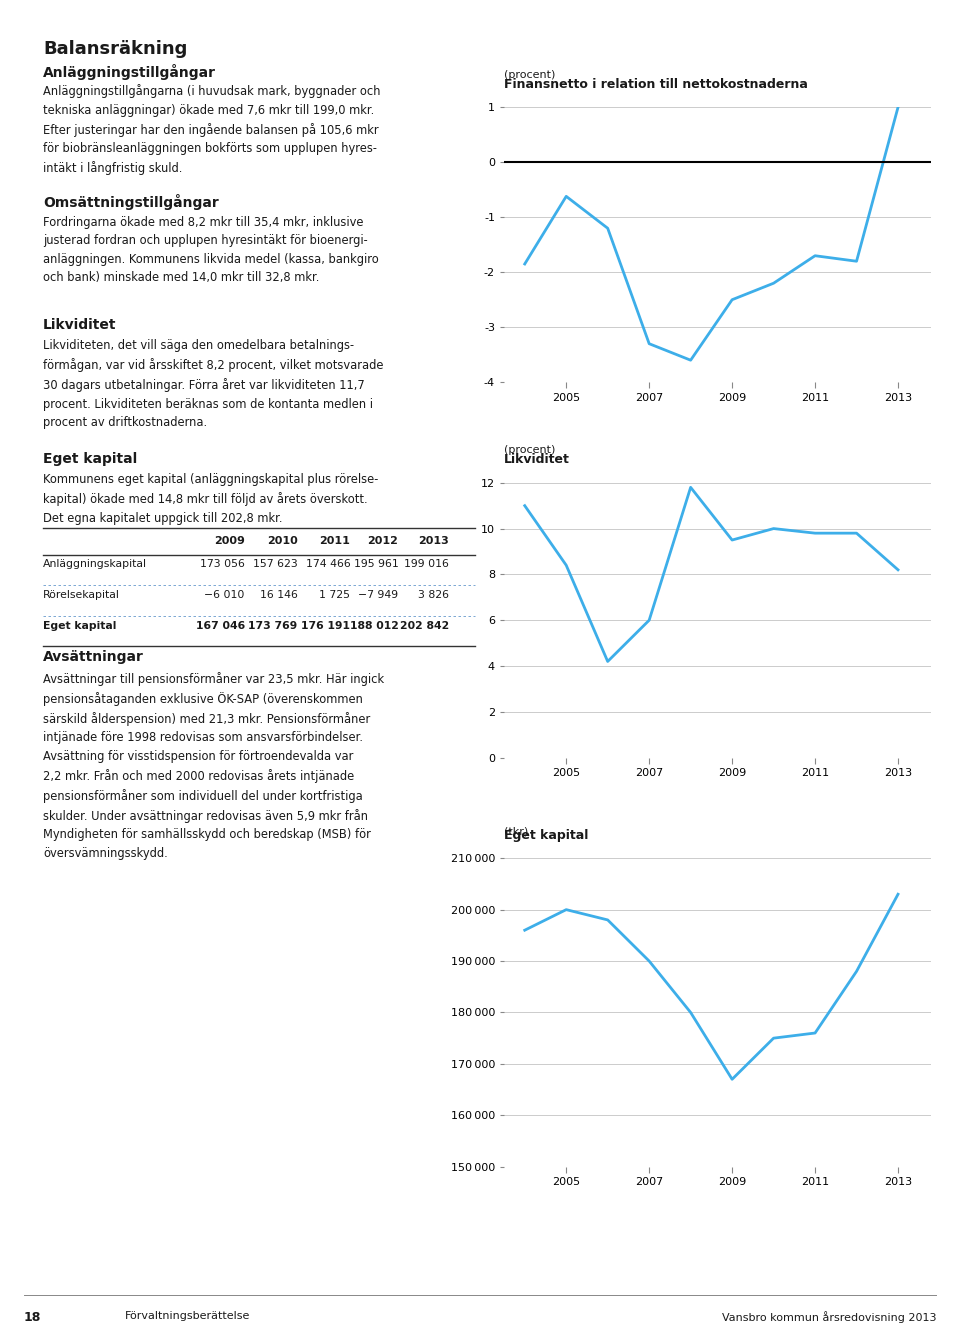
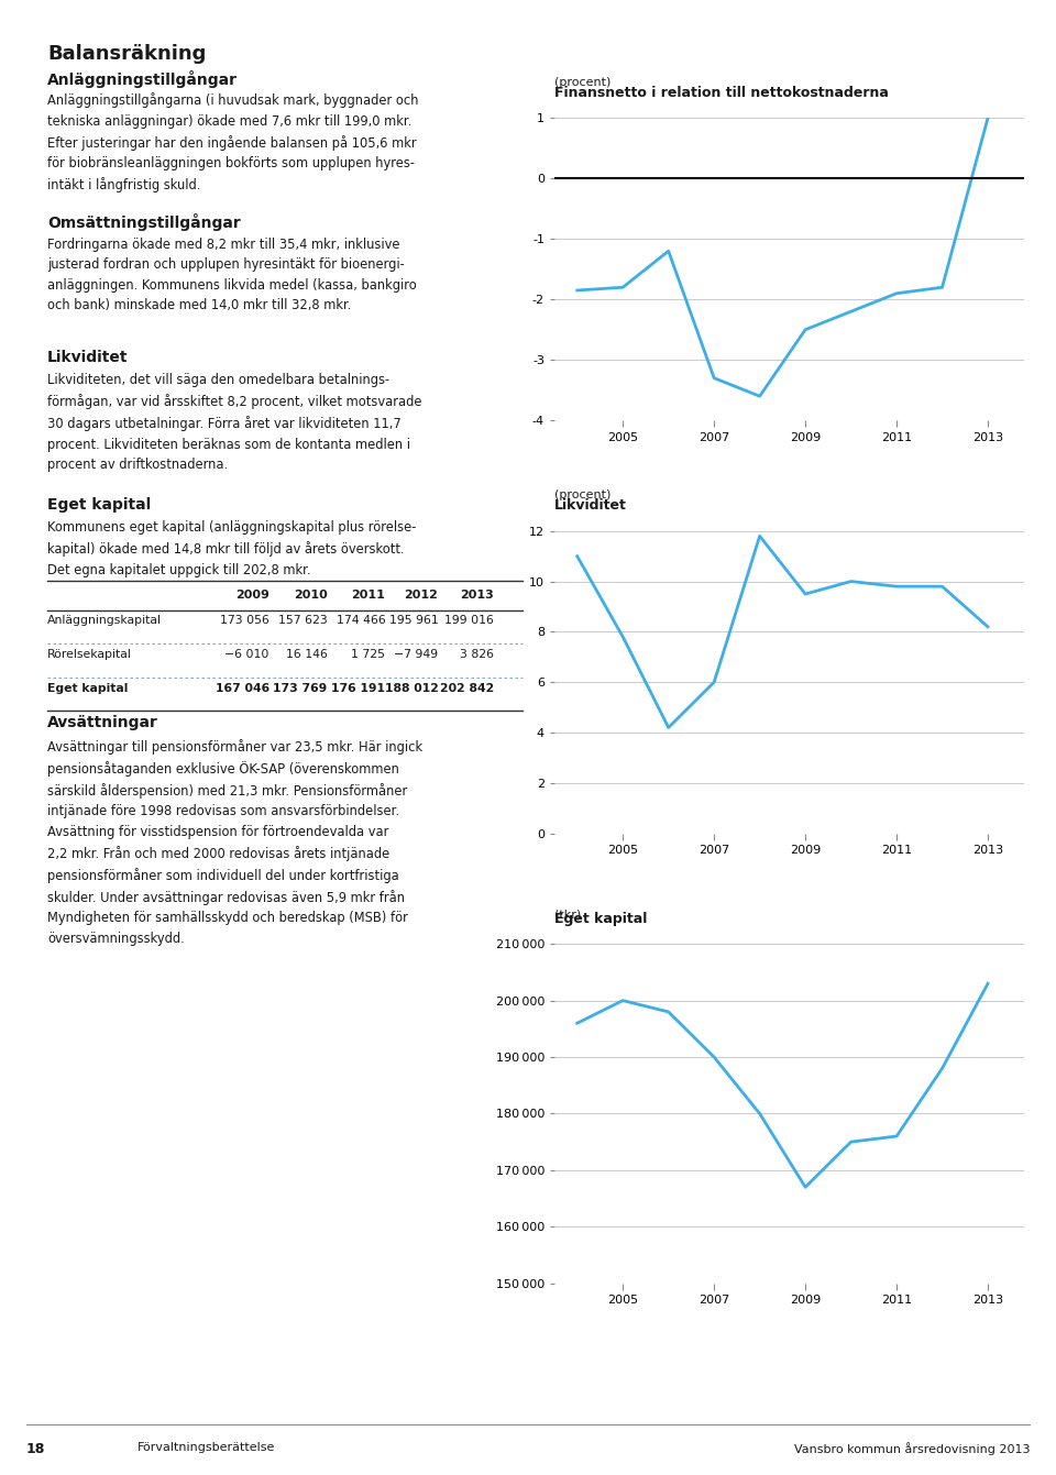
Finansnetto i relation till nettokostnaderna/2005: -0.62 -> -1.80
Finansnetto i relation till nettokostnaderna/2011: -1.70 -> -1.90
Likviditet/2005: 8.4 -> 7.8
